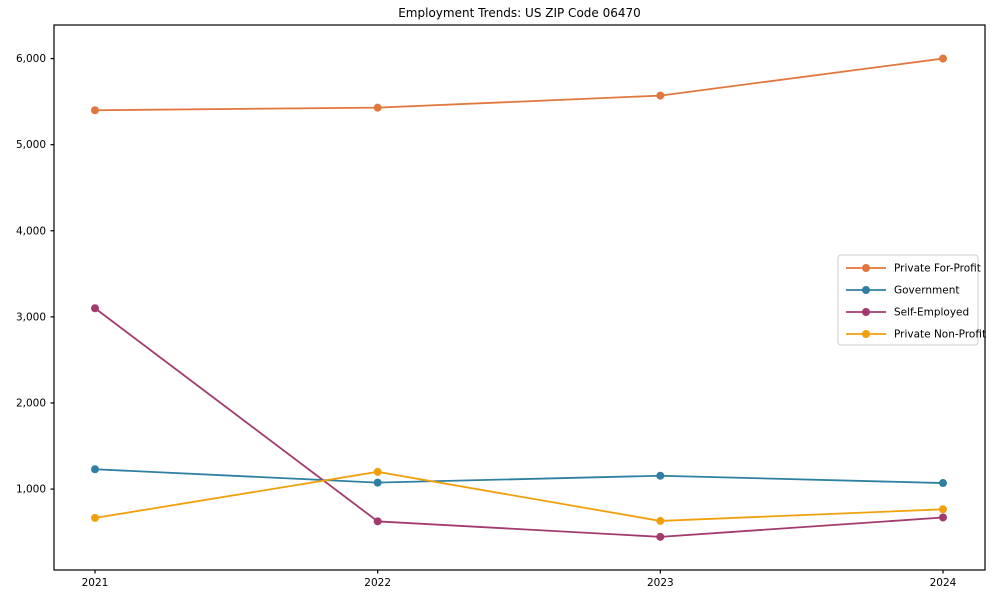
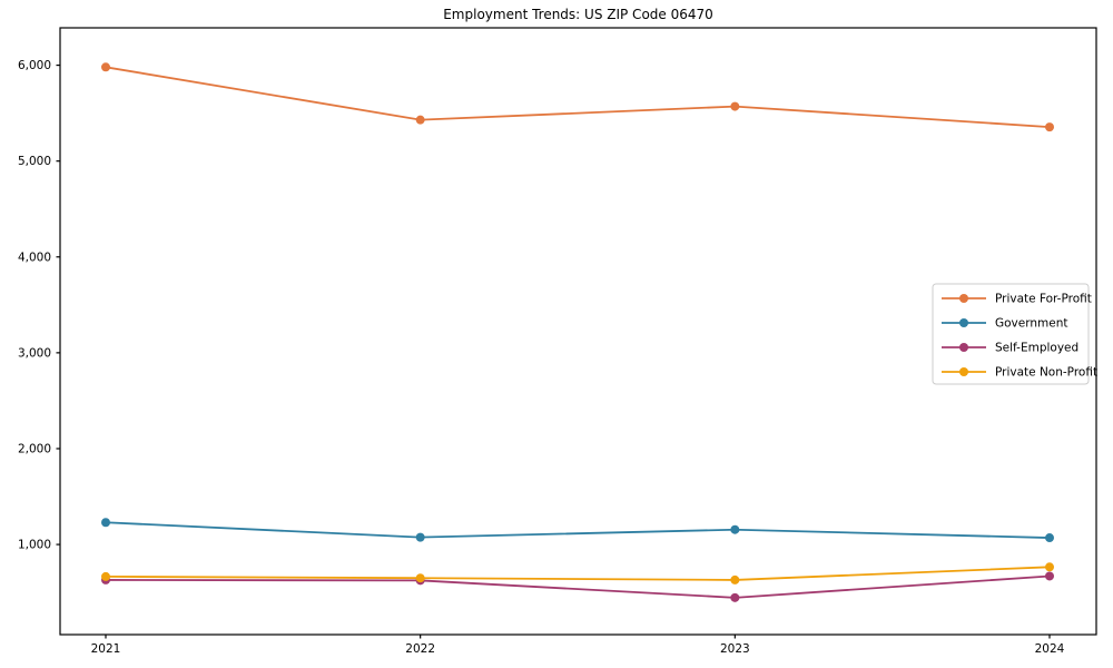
Private For-Profit/2021: 5400 -> 6000
Self-Employed/2021: 3100 -> 600
Private Non-Profit/2022: 1200 -> 600
Private For-Profit/2024: 6000 -> 5400
